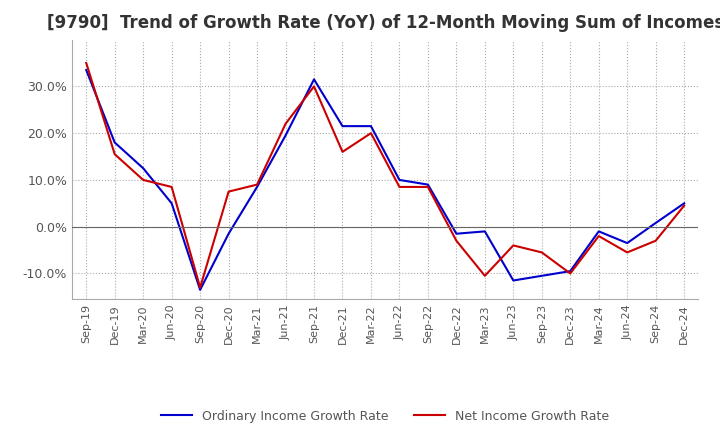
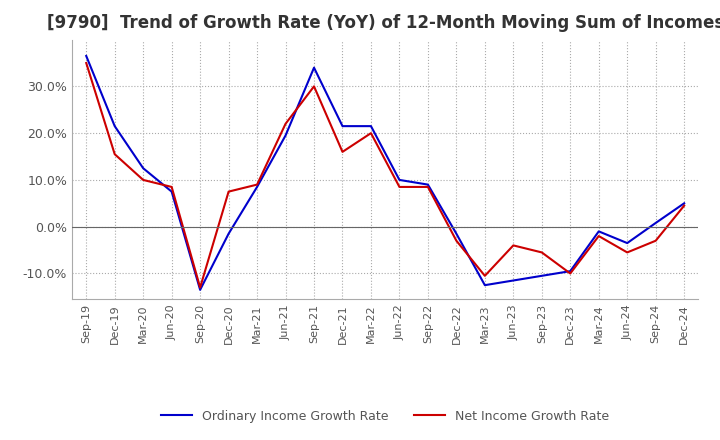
Ordinary Income Growth Rate/Sep-19: 33.5% -> 36.5%
Ordinary Income Growth Rate/Dec-19: 18.0% -> 21.5%
Ordinary Income Growth Rate/Jun-20: 5.0% -> 7.5%
Ordinary Income Growth Rate/Sep-21: 31.5% -> 34.0%
Ordinary Income Growth Rate/Mar-23: -1.0% -> -12.5%
